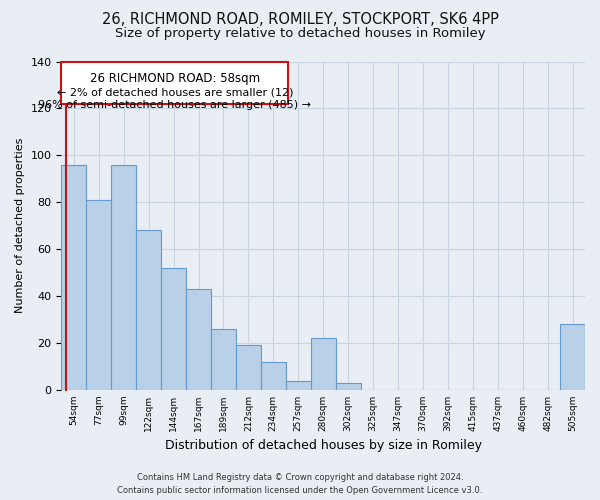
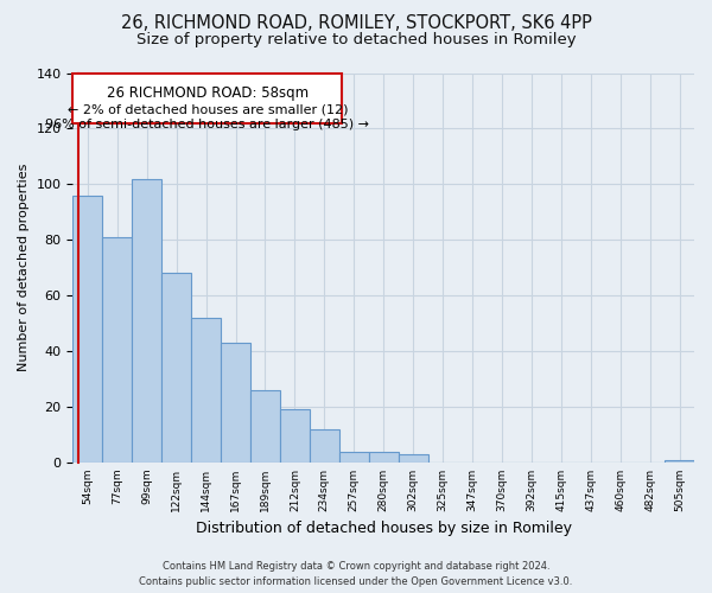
99sqm: 96 -> 102
280sqm: 22 -> 4
505sqm: 28 -> 1
